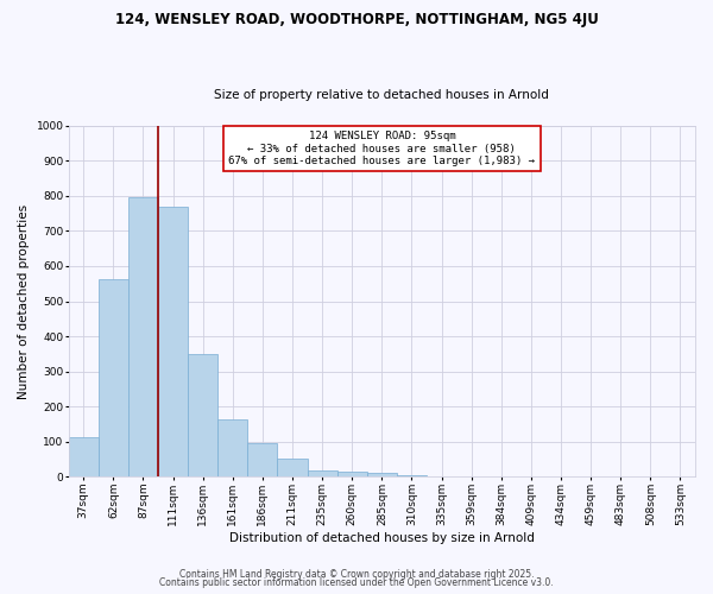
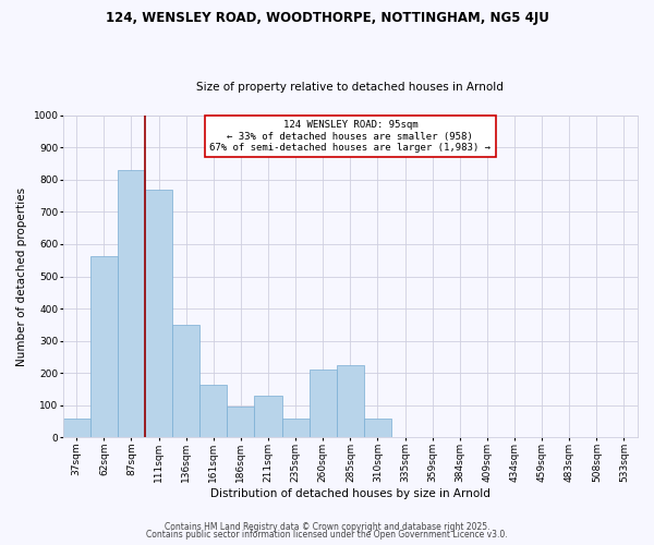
37sqm: 113 -> 60
87sqm: 797 -> 830
211sqm: 53 -> 130
235sqm: 18 -> 60
260sqm: 15 -> 210
285sqm: 10 -> 225
310sqm: 5 -> 60
